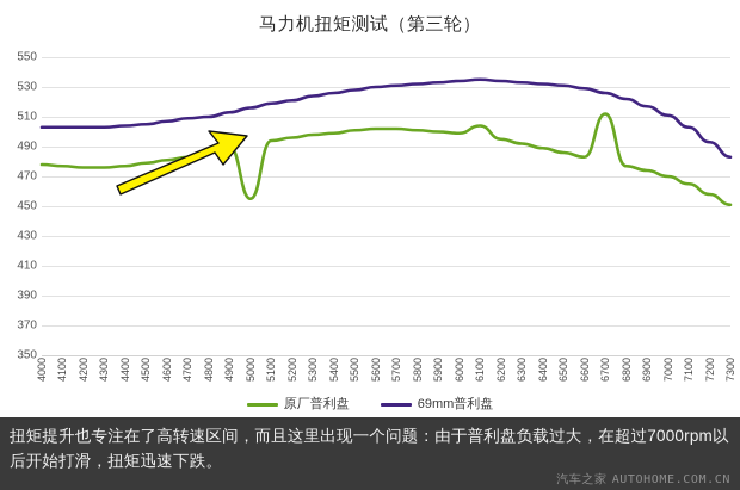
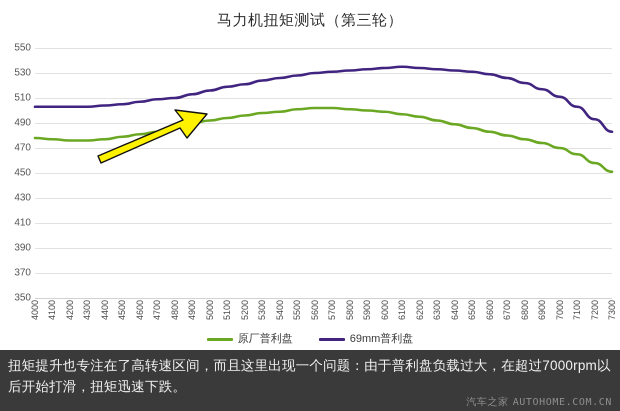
原厂普利盘/5000: 455 -> 492
原厂普利盘/6100: 504 -> 497
原厂普利盘/6700: 512 -> 480
